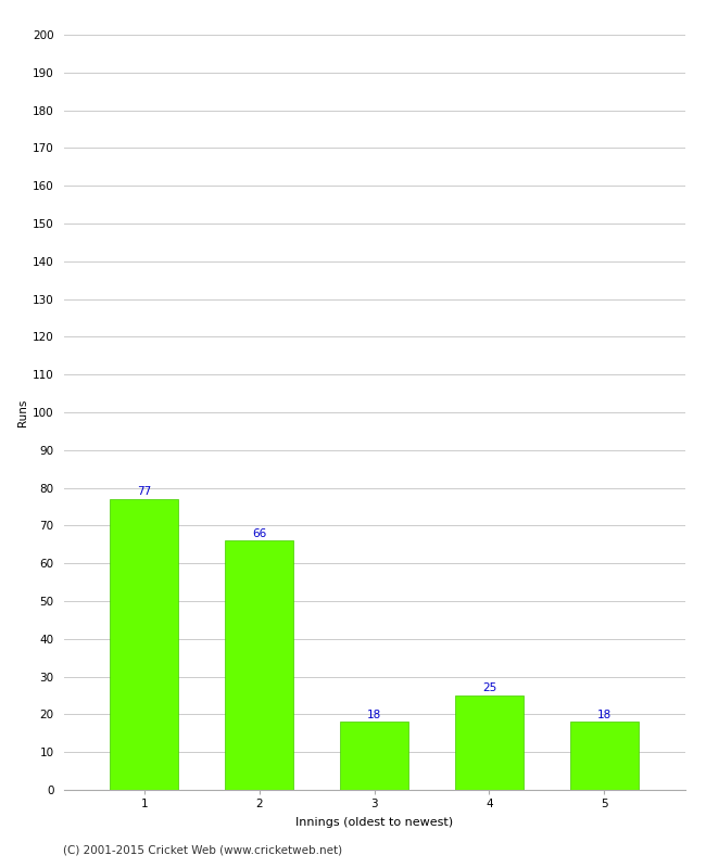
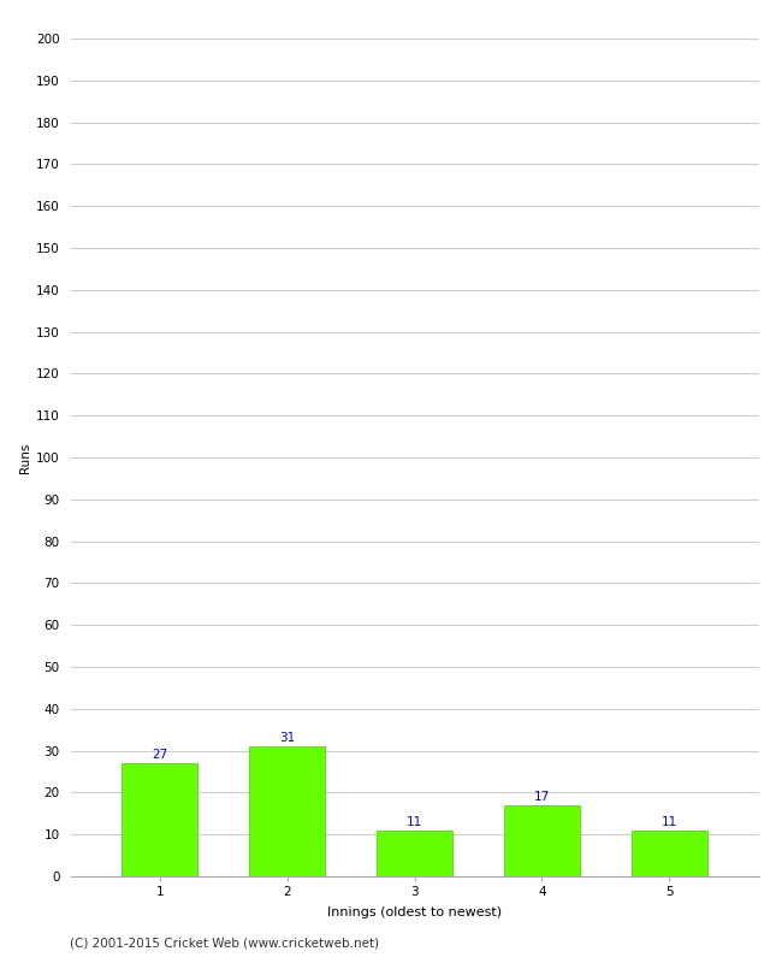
1: 77 -> 27
2: 66 -> 31
3: 18 -> 11
4: 25 -> 17
5: 18 -> 11
